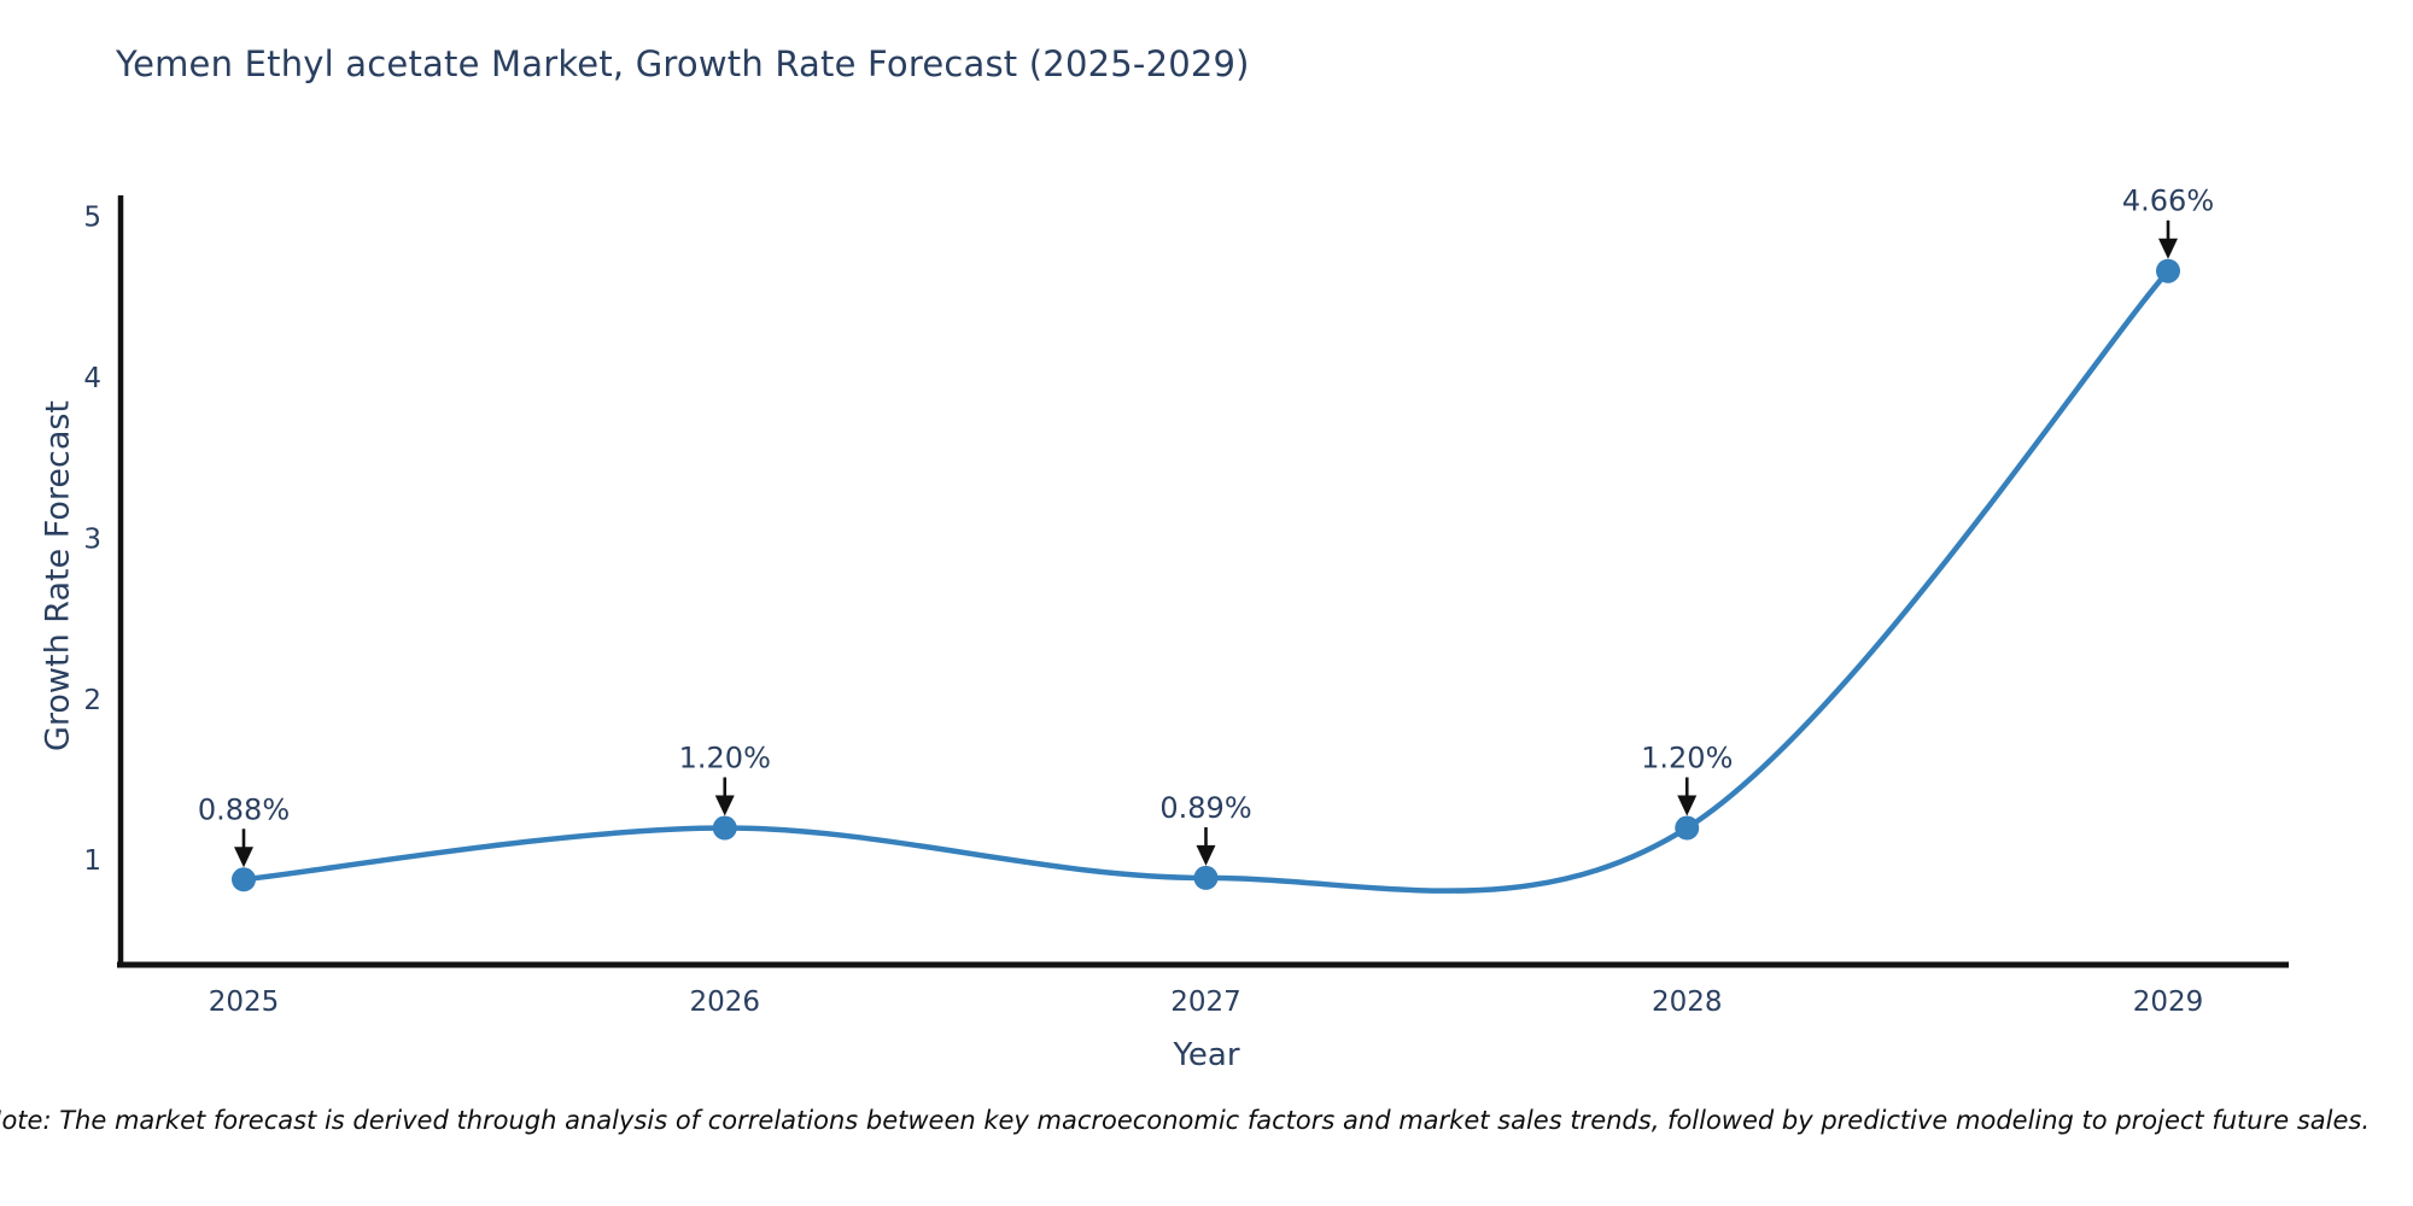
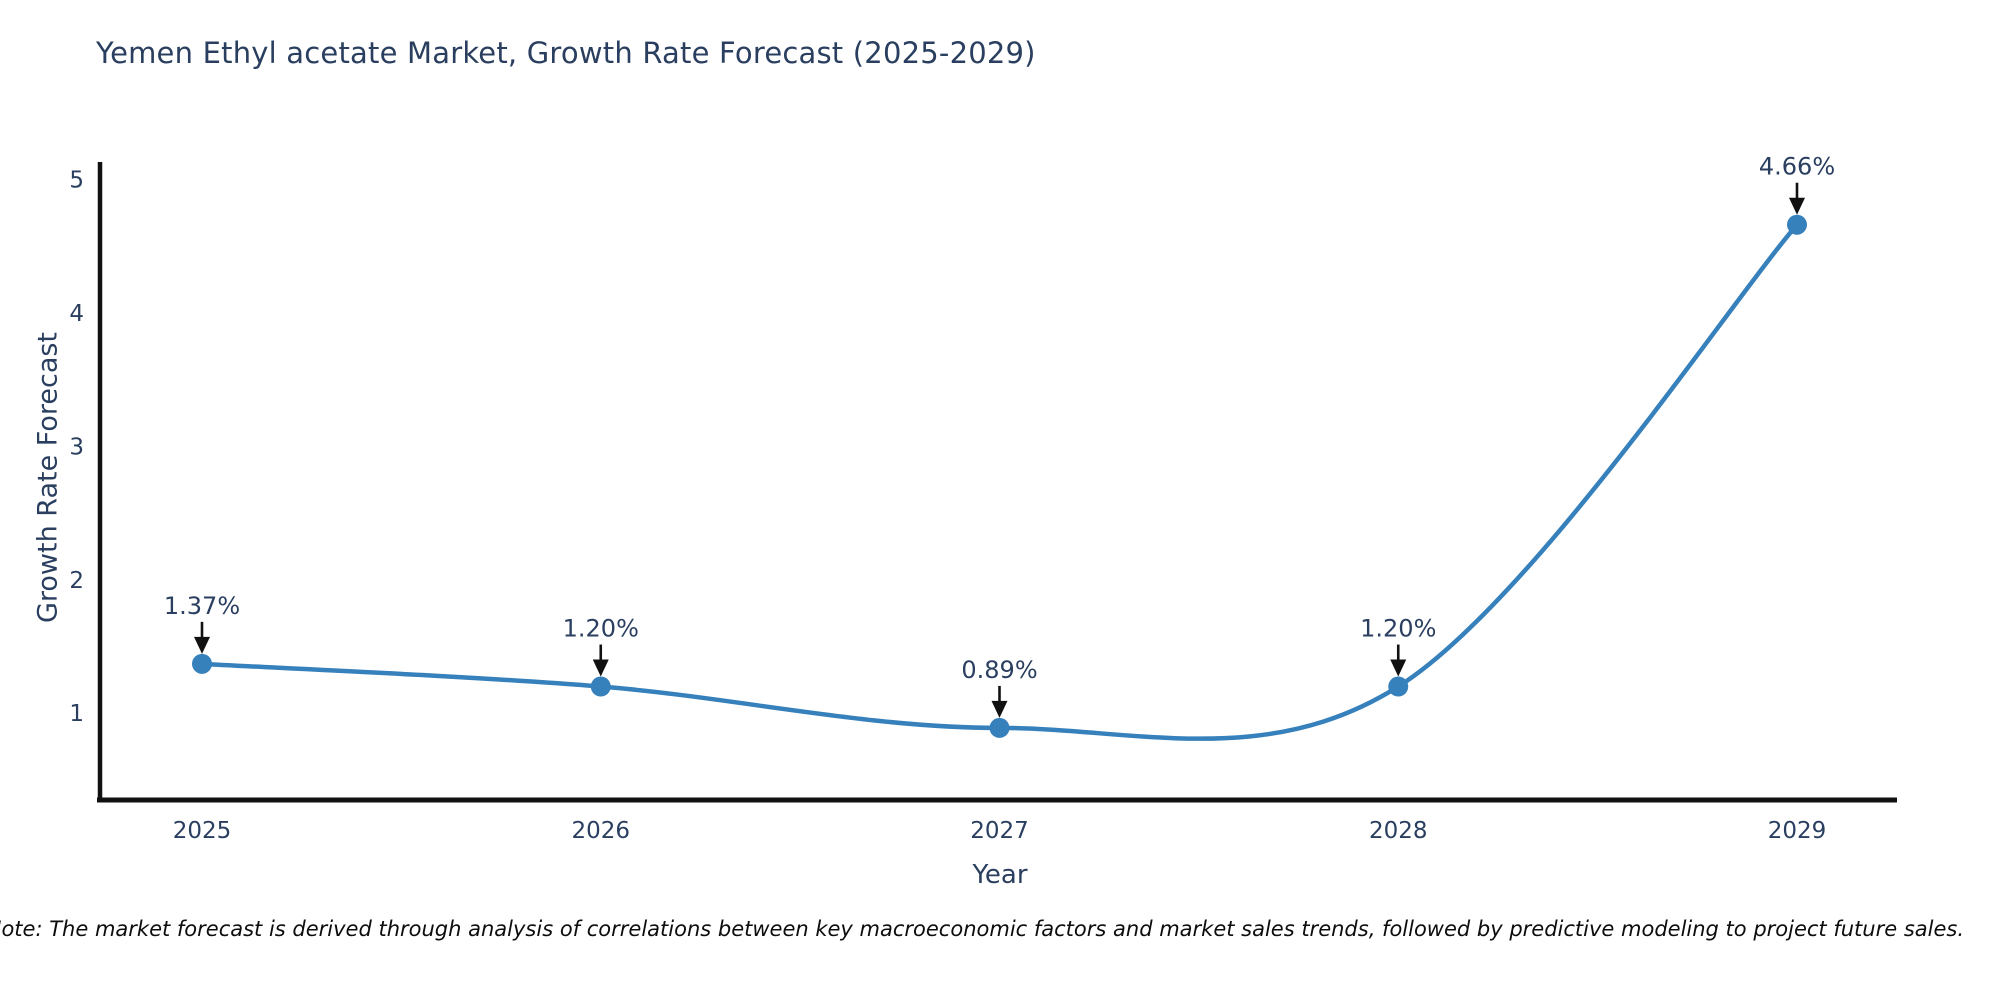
2025: 0.88% -> 1.37%
